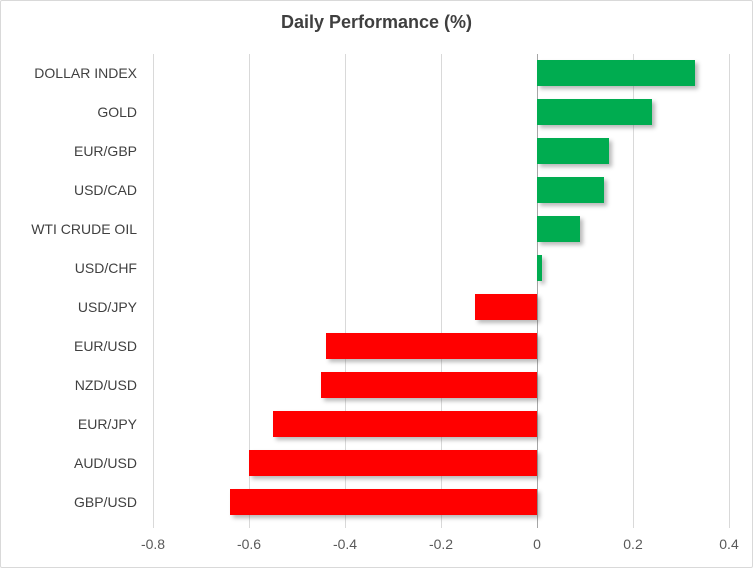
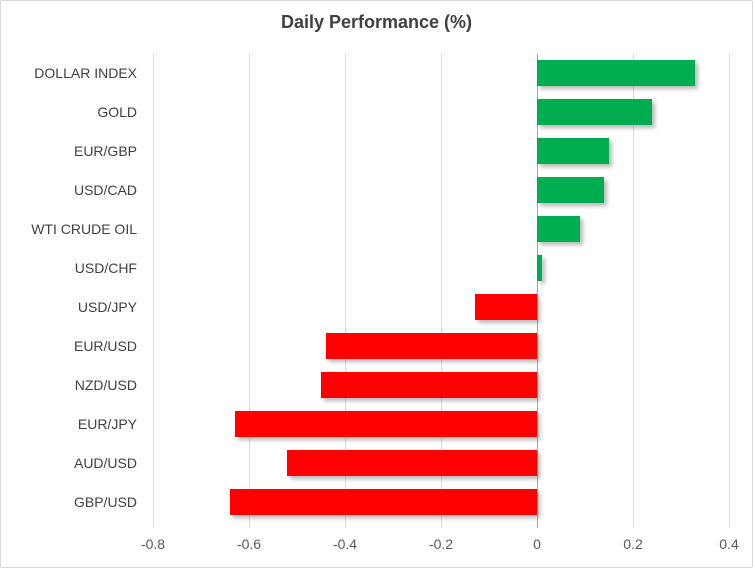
EUR/JPY: -0.55 -> -0.63
AUD/USD: -0.60 -> -0.52
